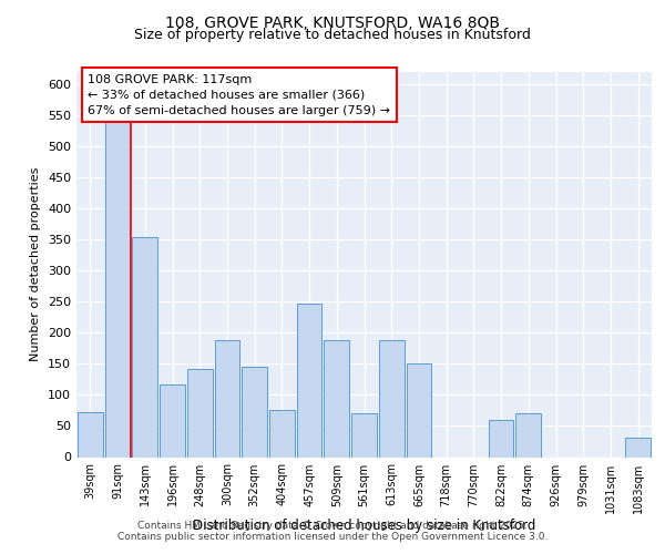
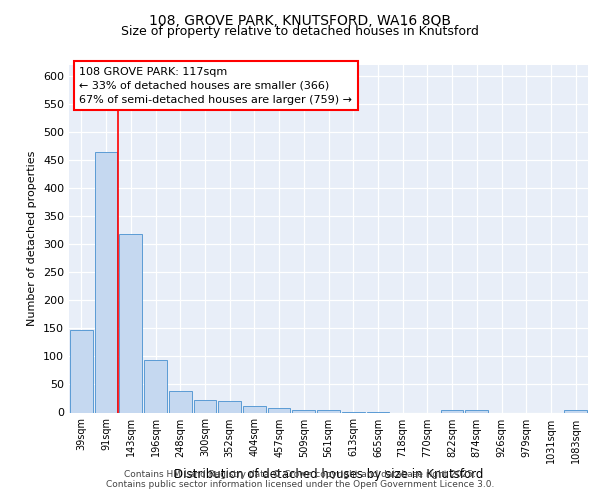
39sqm: 72 -> 148
91sqm: 540 -> 465
143sqm: 354 -> 318
196sqm: 116 -> 93
248sqm: 142 -> 38
300sqm: 188 -> 22
352sqm: 146 -> 20
404sqm: 76 -> 11
457sqm: 248 -> 8
509sqm: 188 -> 4
561sqm: 70 -> 4
613sqm: 188 -> 1
665sqm: 150 -> 1
822sqm: 60 -> 5
874sqm: 70 -> 5
1083sqm: 32 -> 4
